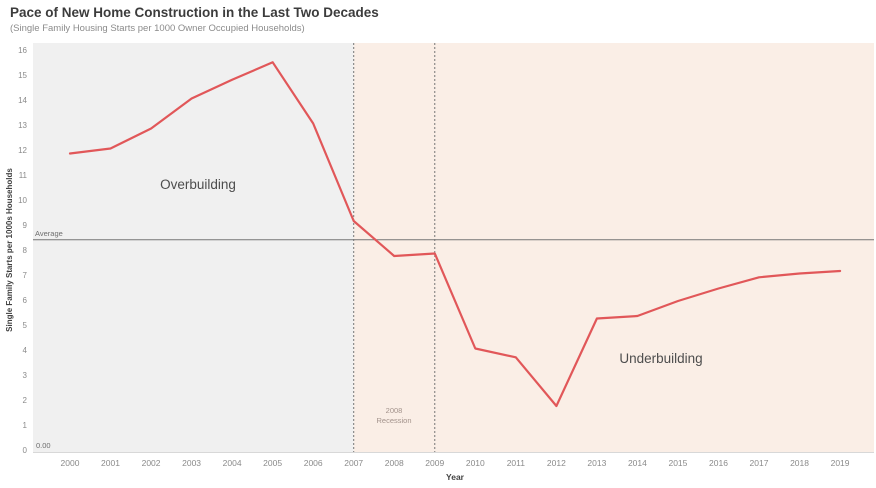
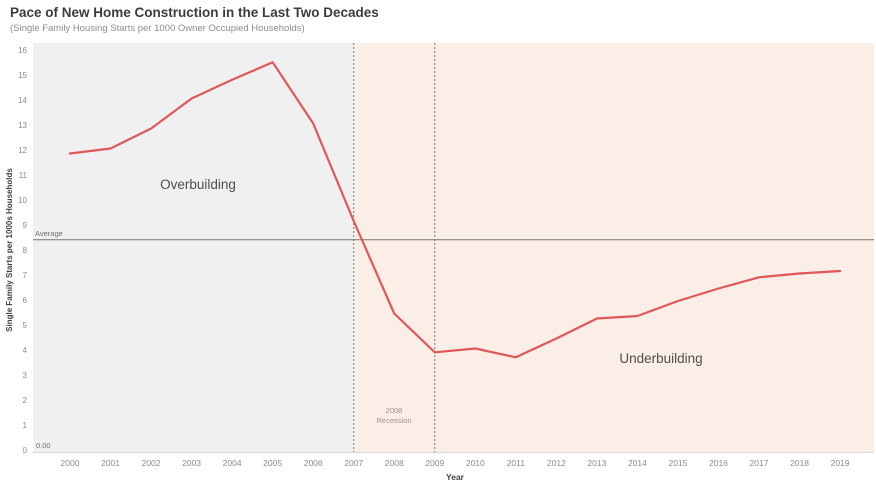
2008: 7.8 -> 5.5
2009: 7.9 -> 4.0
2012: 1.8 -> 4.5
